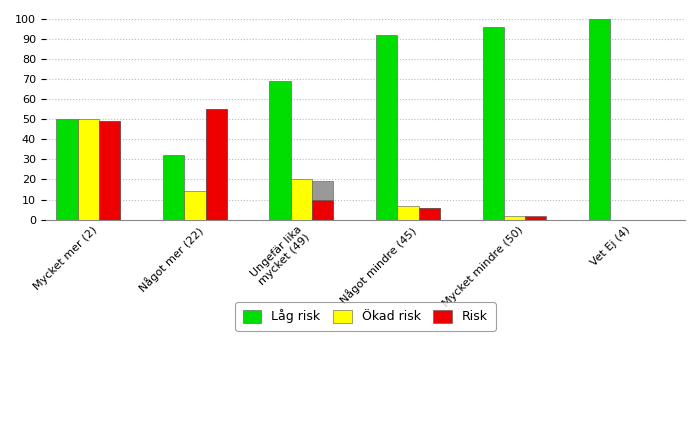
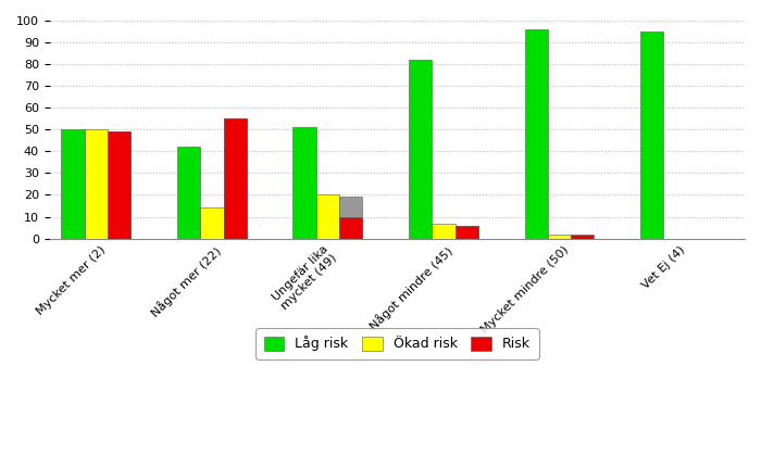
Låg risk/Något mer (22): 32 -> 42
Låg risk/Ungefär lika mycket (49): 69 -> 51
Låg risk/Något mindre (45): 92 -> 82
Låg risk/Vet Ej (4): 100 -> 95
